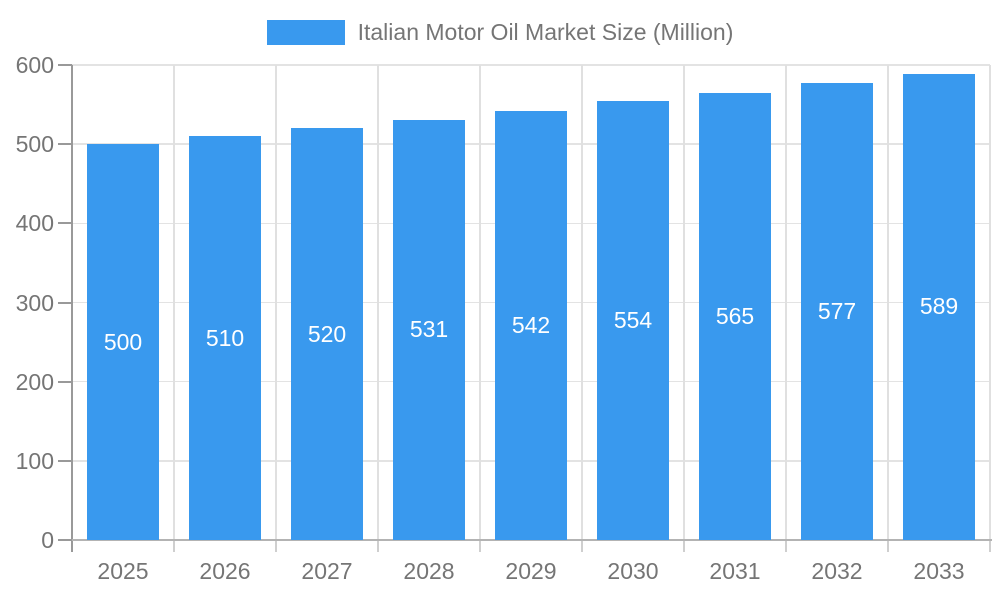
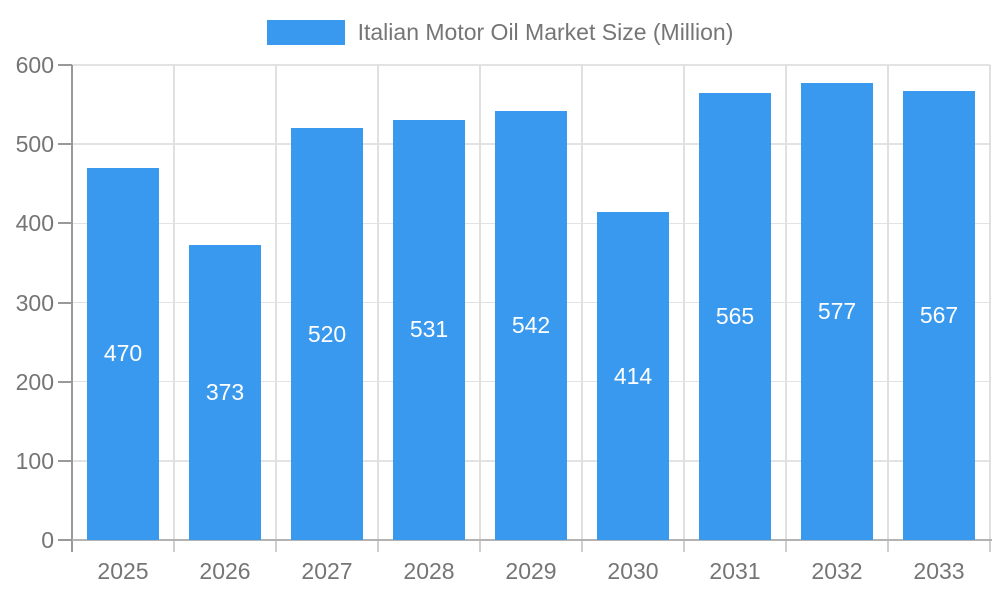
2025: 500 -> 470
2026: 510 -> 373
2030: 554 -> 414
2033: 589 -> 567
